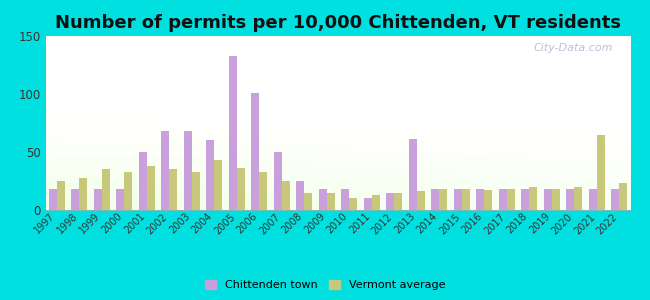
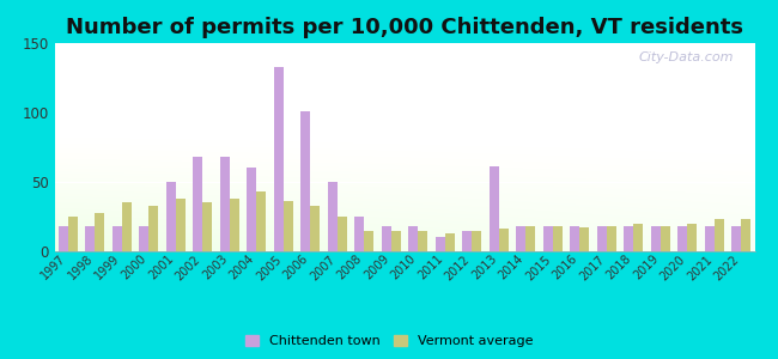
Vermont average/2003: 33 -> 38
Vermont average/2010: 10 -> 15
Vermont average/2021: 65 -> 23
